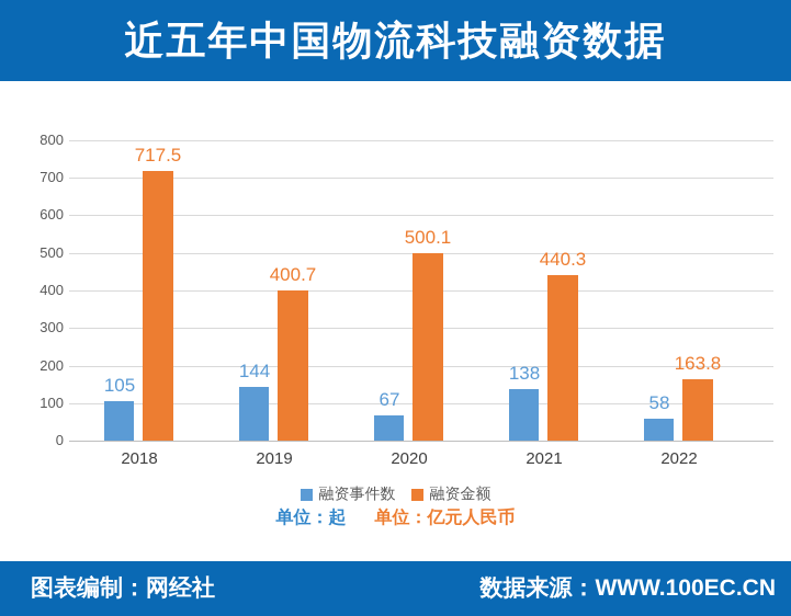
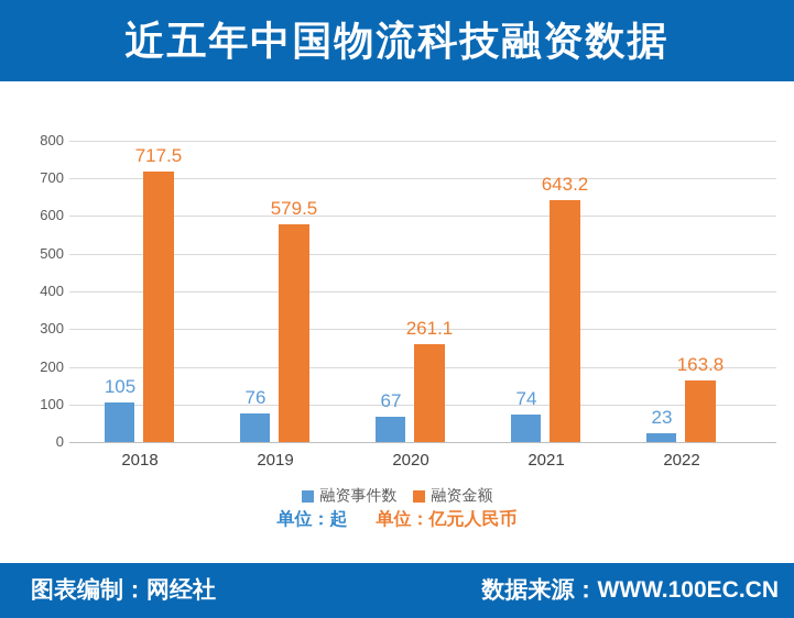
融资事件数/2019: 144 -> 76
融资金额/2019: 400.7 -> 579.5
融资金额/2020: 500.1 -> 261.1
融资事件数/2021: 138 -> 74
融资金额/2021: 440.3 -> 643.2
融资事件数/2022: 58 -> 23
